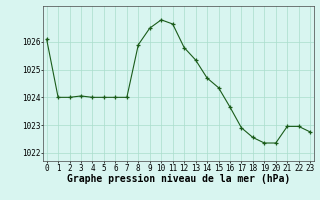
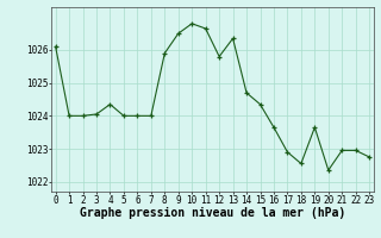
4: 1024.00 -> 1024.35
13: 1025.35 -> 1026.35
19: 1022.35 -> 1023.65
